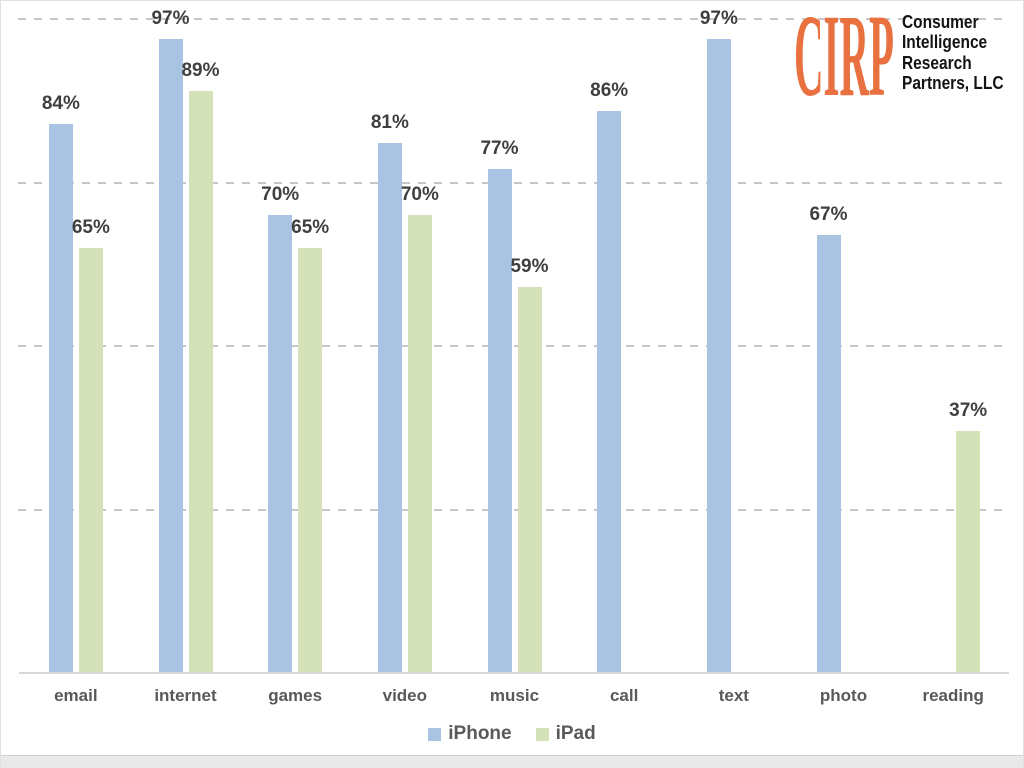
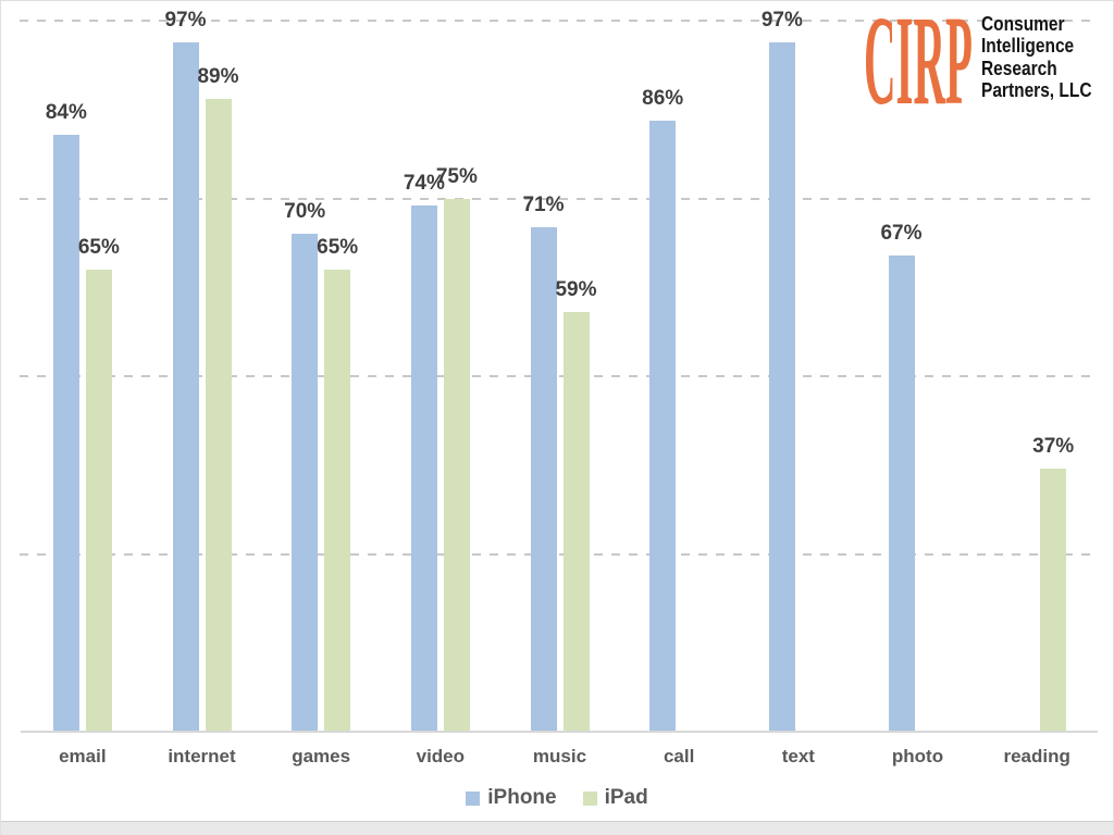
iPhone/video: 81% -> 74%
iPad/video: 70% -> 75%
iPhone/music: 77% -> 71%
